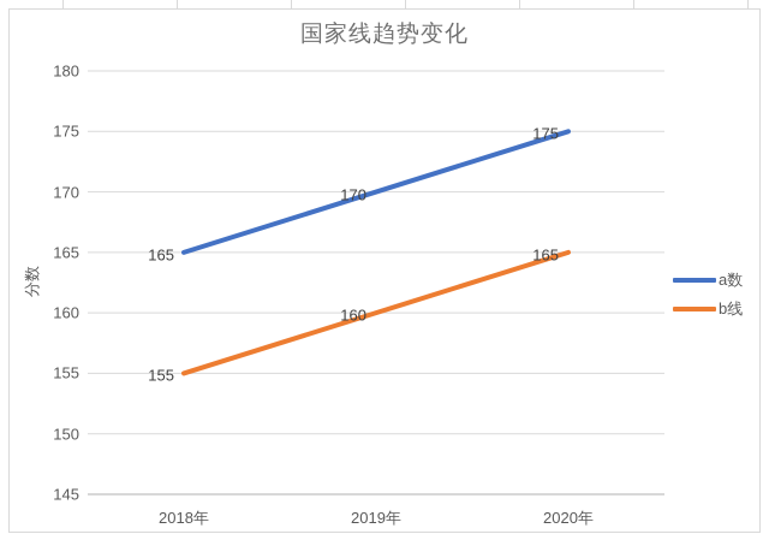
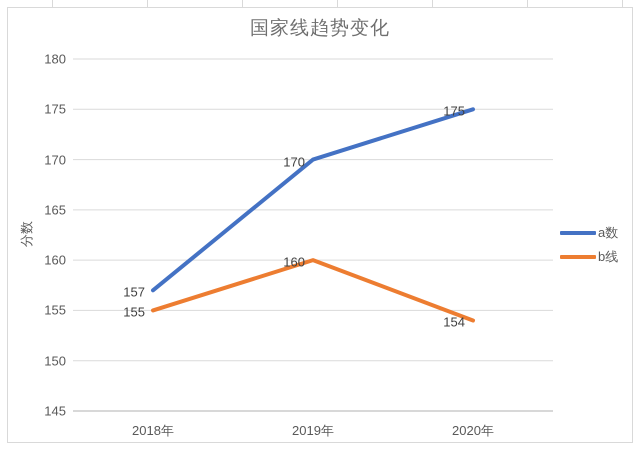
a数/2018年: 165 -> 157
b线/2020年: 165 -> 154
